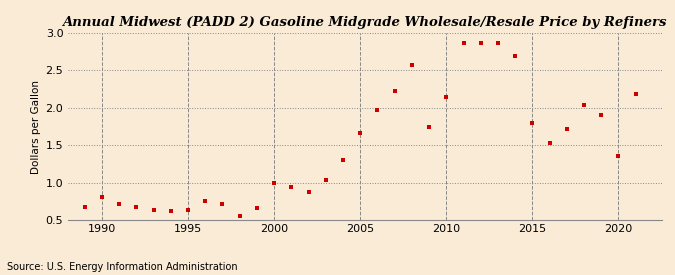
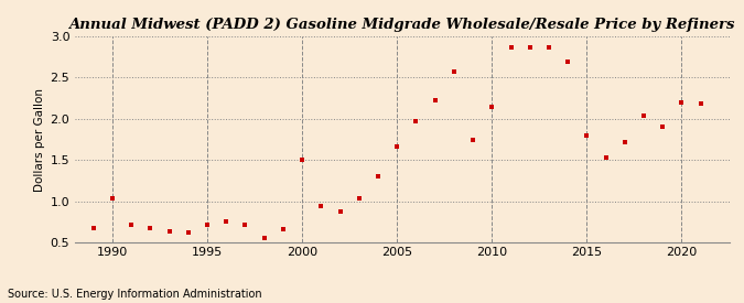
1990: 0.81 -> 1.04
1995: 0.63 -> 0.72
2000: 1.00 -> 1.50
2020: 1.35 -> 2.20
